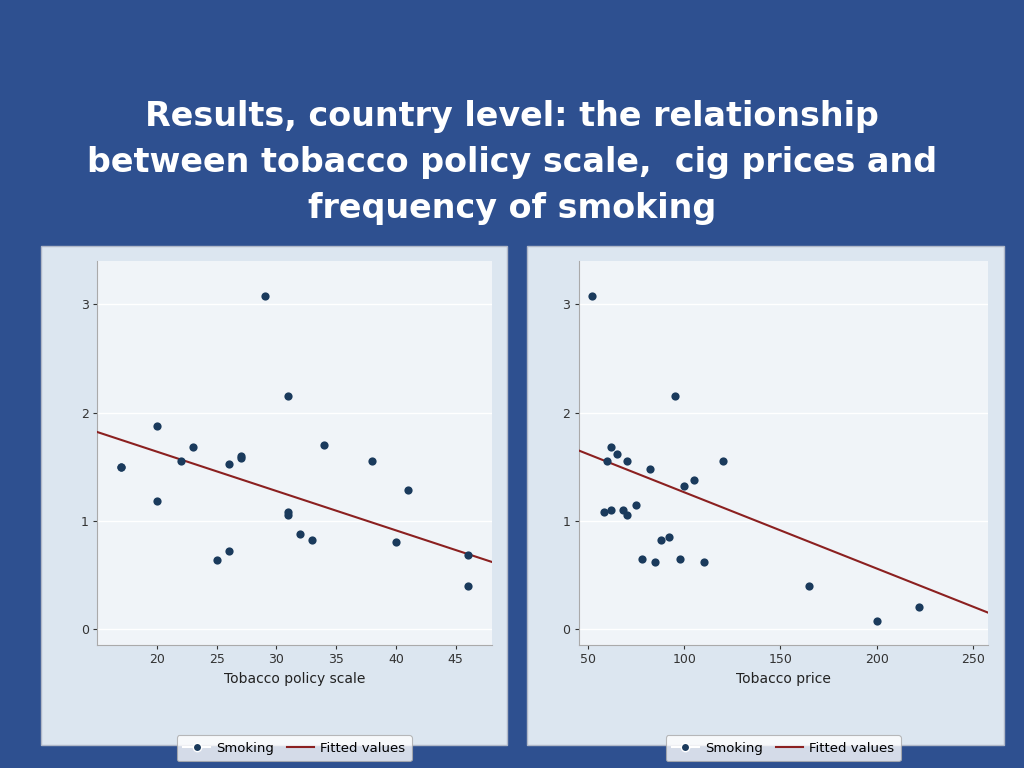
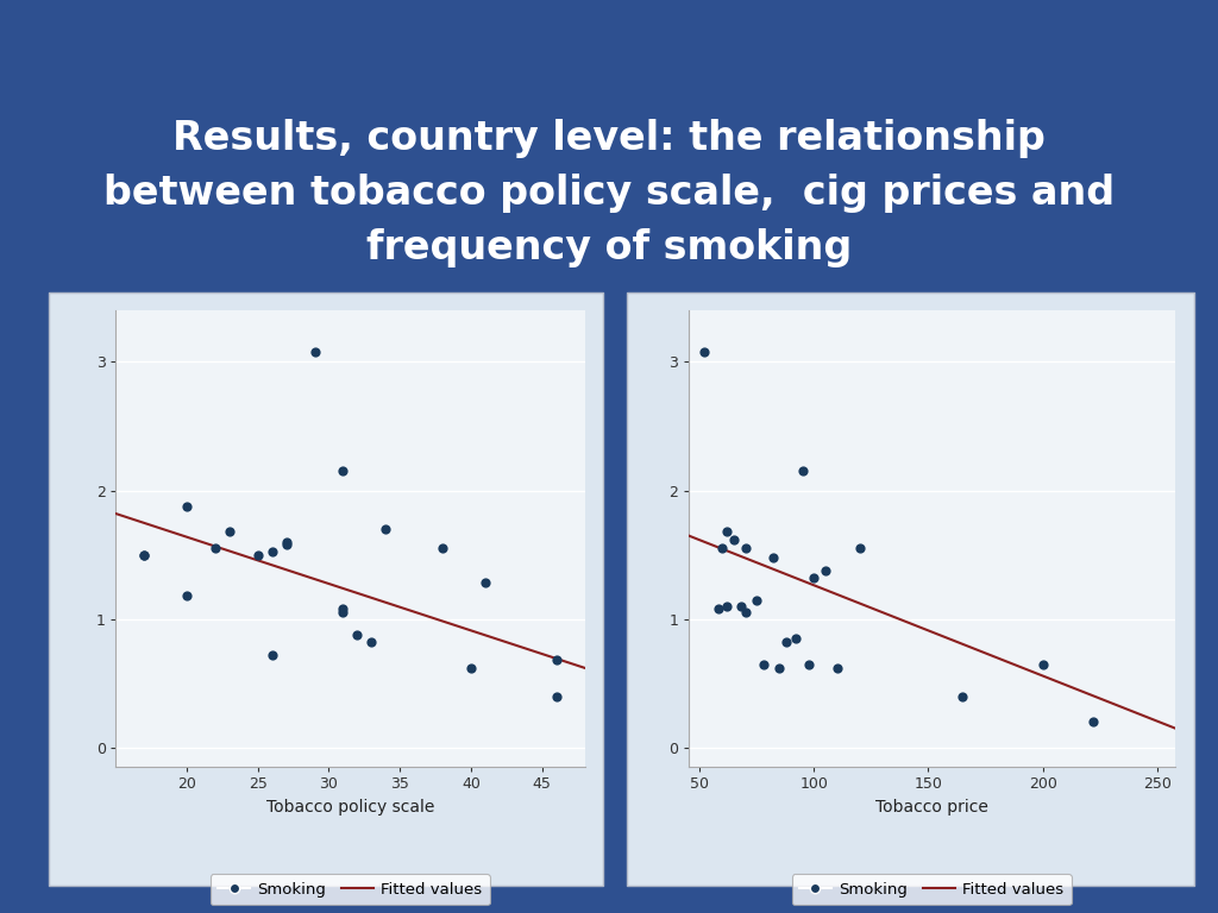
25: 0.64 -> 1.50
40: 0.80 -> 0.62
200: 0.07 -> 0.65
